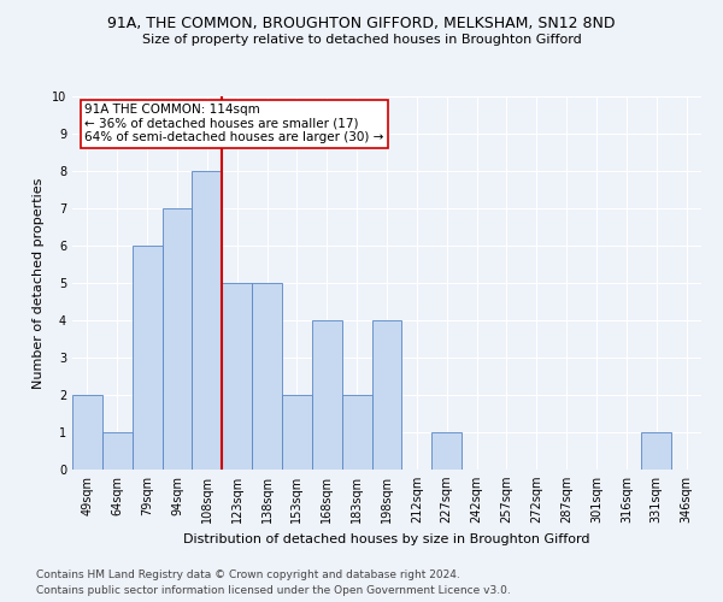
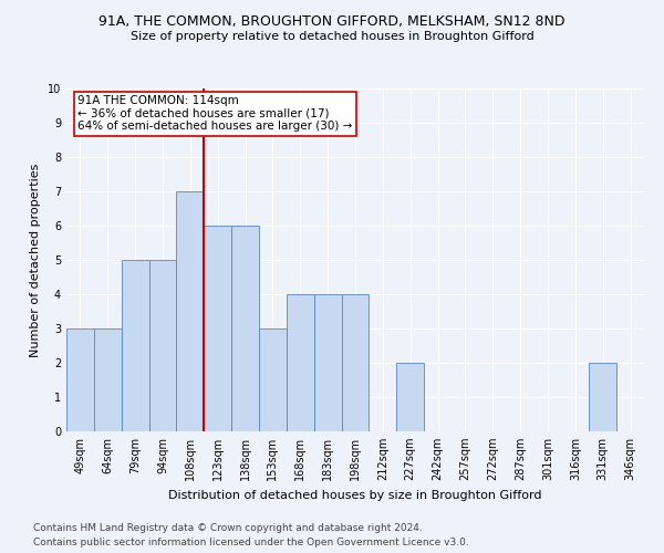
49sqm: 2 -> 3
64sqm: 1 -> 3
79sqm: 6 -> 5
94sqm: 7 -> 5
108sqm: 8 -> 7
123sqm: 5 -> 6
138sqm: 5 -> 6
153sqm: 2 -> 3
183sqm: 2 -> 4
227sqm: 1 -> 2
331sqm: 1 -> 2
